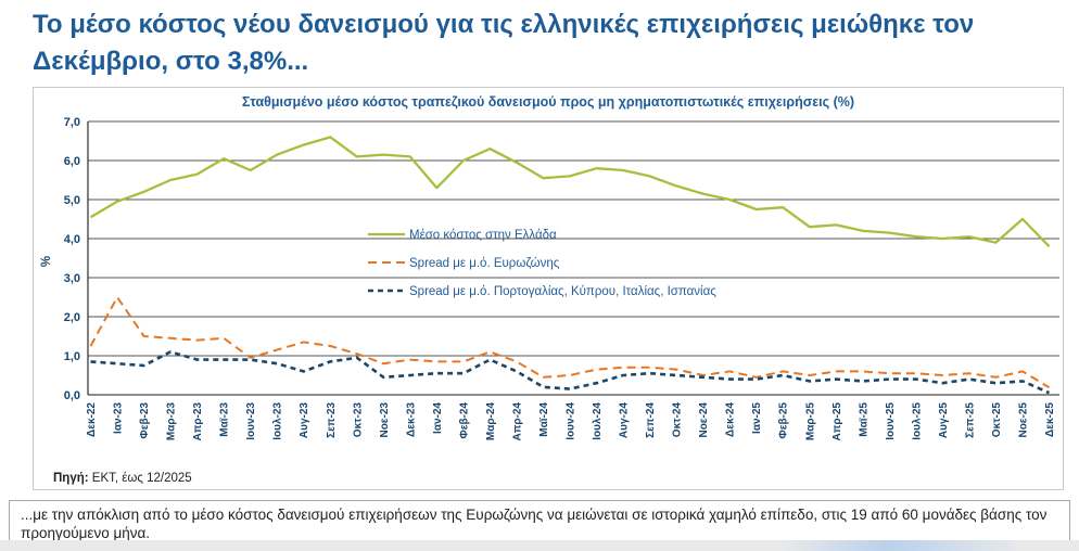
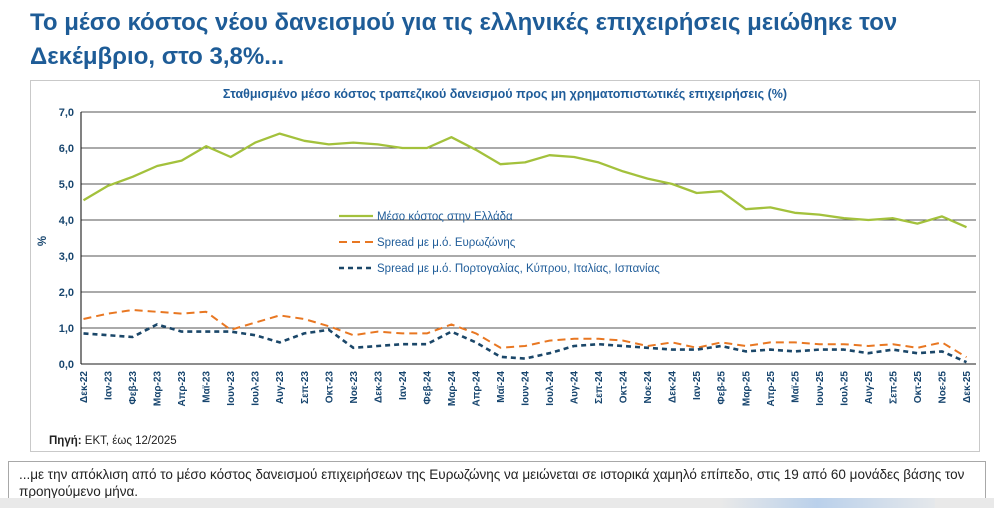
Spread με μ.ό. Ευρωζώνης/Ιαν-23: 2,5 -> 1,4
Μέσο κόστος στην Ελλάδα/Σεπ-23: 6,6 -> 6,2
Μέσο κόστος στην Ελλάδα/Ιαν-24: 5,3 -> 6,0
Μέσο κόστος στην Ελλάδα/Νοε-25: 4,5 -> 4,1
